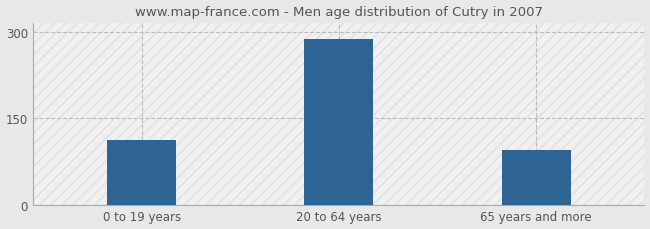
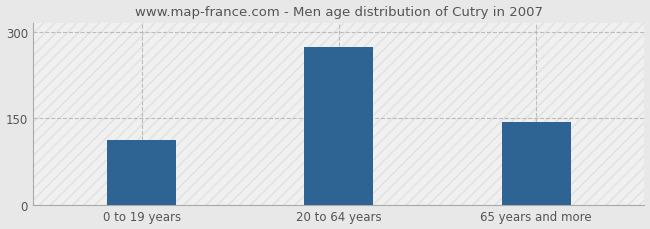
20 to 64 years: 287 -> 274
65 years and more: 95 -> 144
